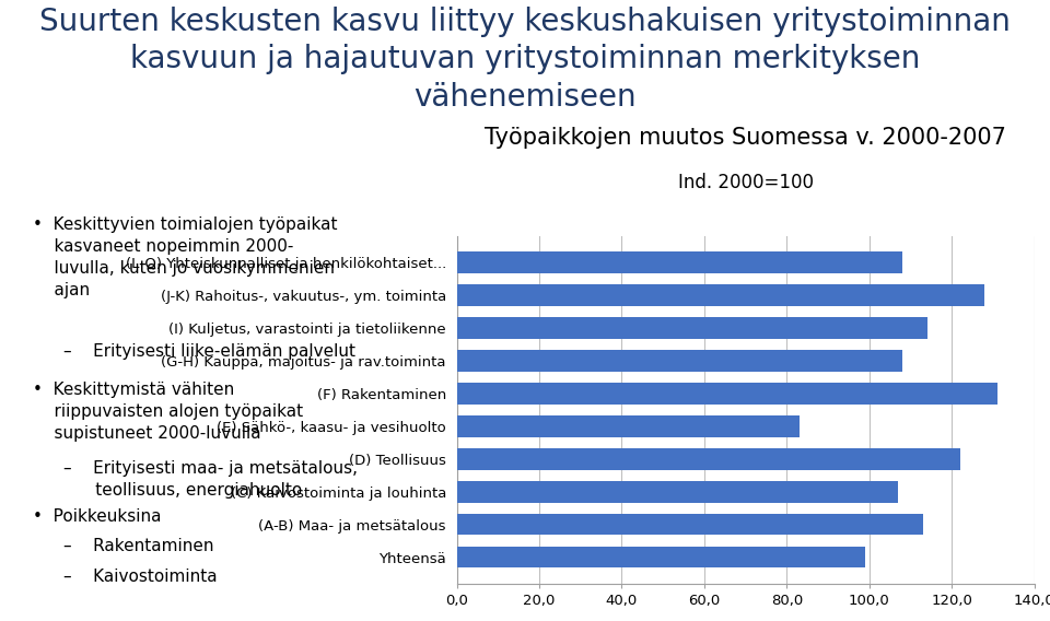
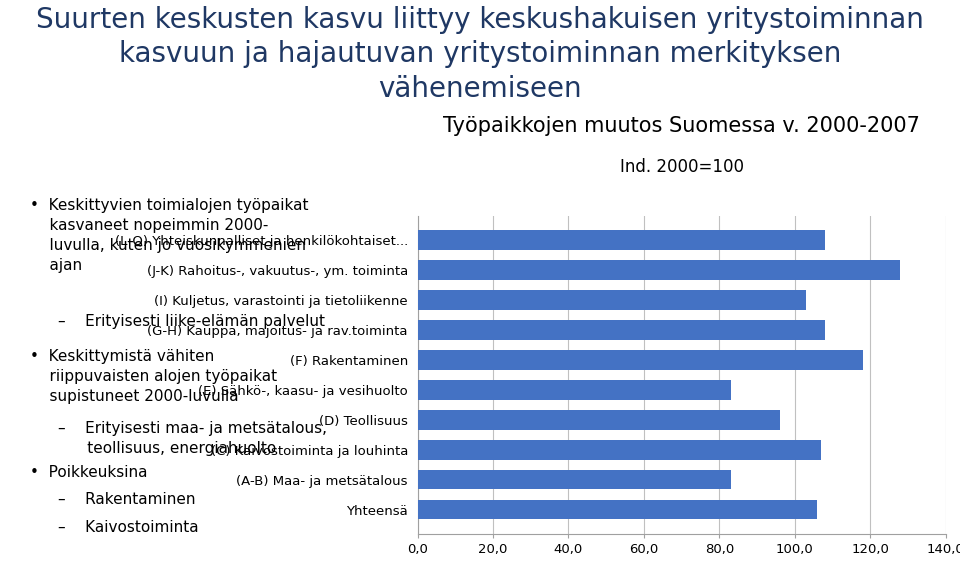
(I) Kuljetus, varastointi ja tietoliikenne: 114 -> 103
(F) Rakentaminen: 131 -> 118
(D) Teollisuus: 122 -> 96
(A-B) Maa- ja metsätalous: 113 -> 83
Yhteensä: 99 -> 106
